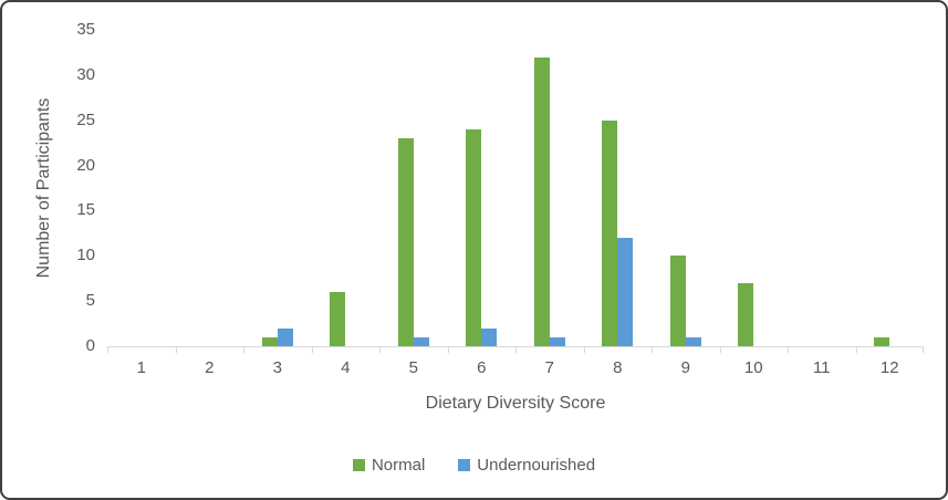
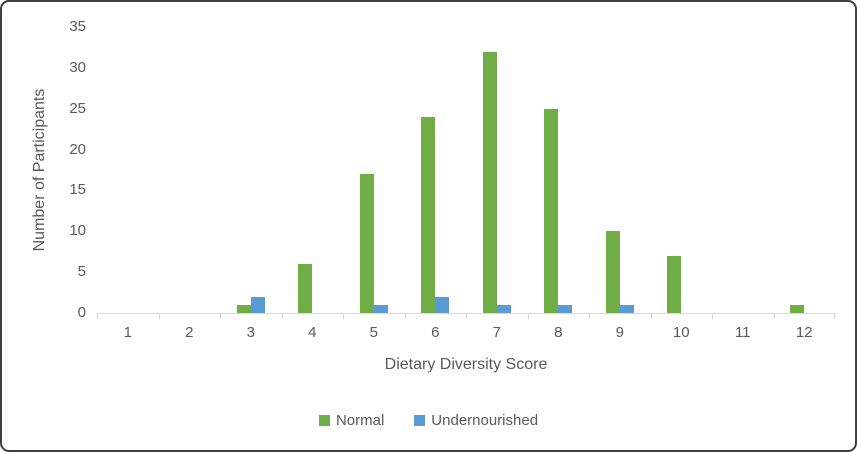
Normal/5: 23 -> 17
Undernourished/8: 12 -> 1
